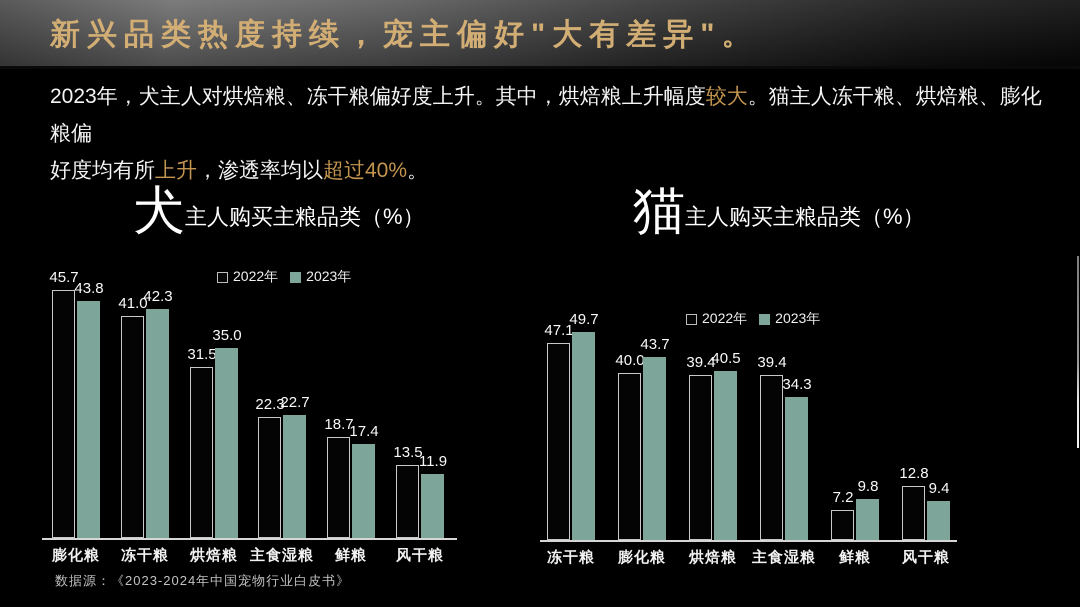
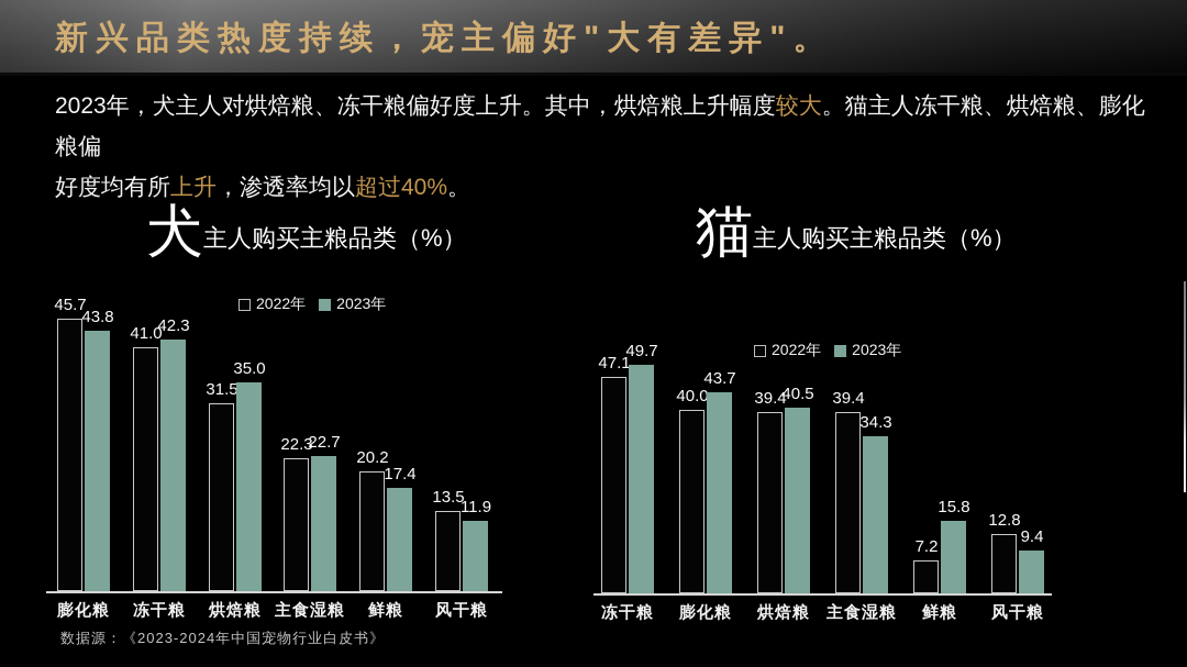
犬主人购买主粮品类（%）/2022年/鲜粮: 18.7 -> 20.2
猫主人购买主粮品类（%）/2023年/鲜粮: 9.8 -> 15.8
